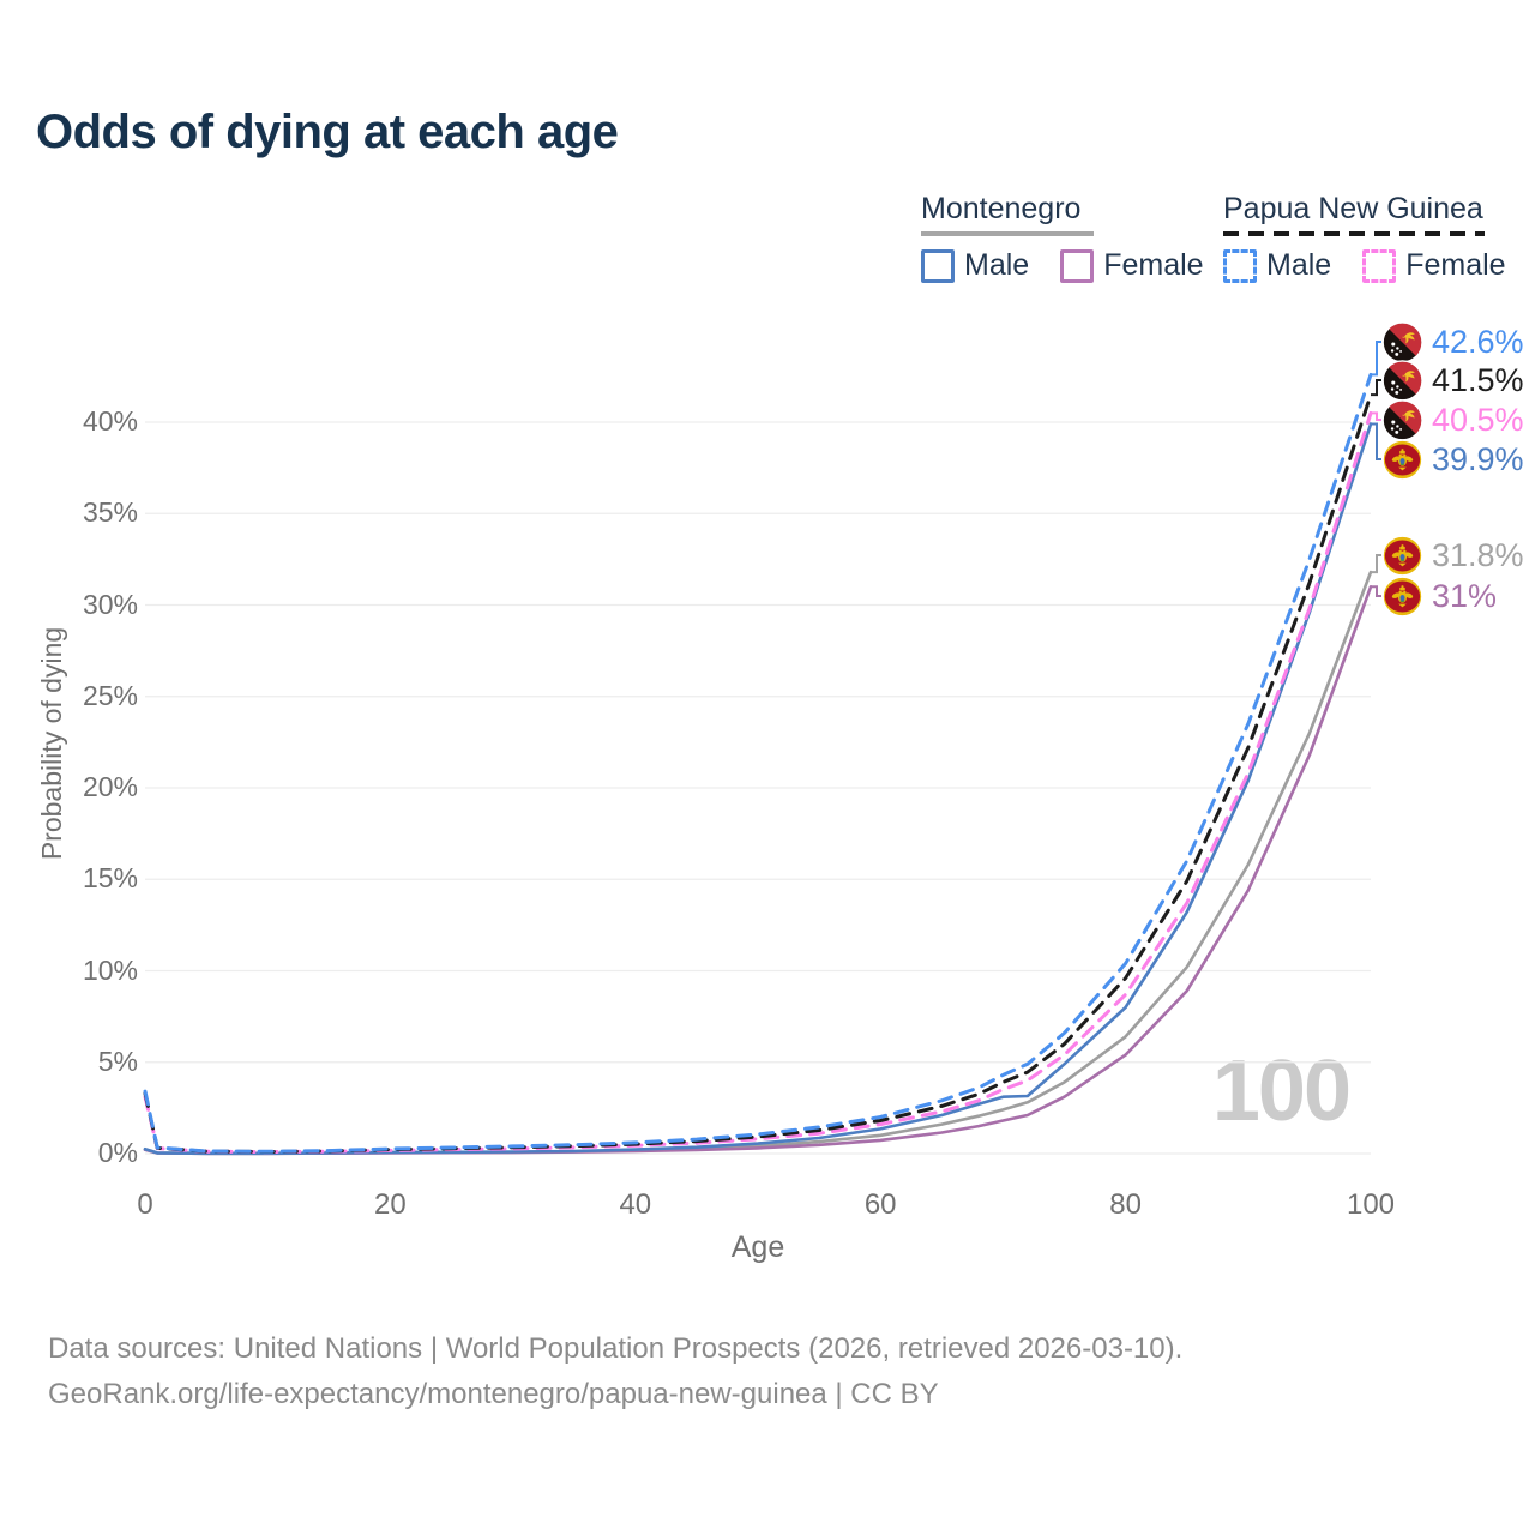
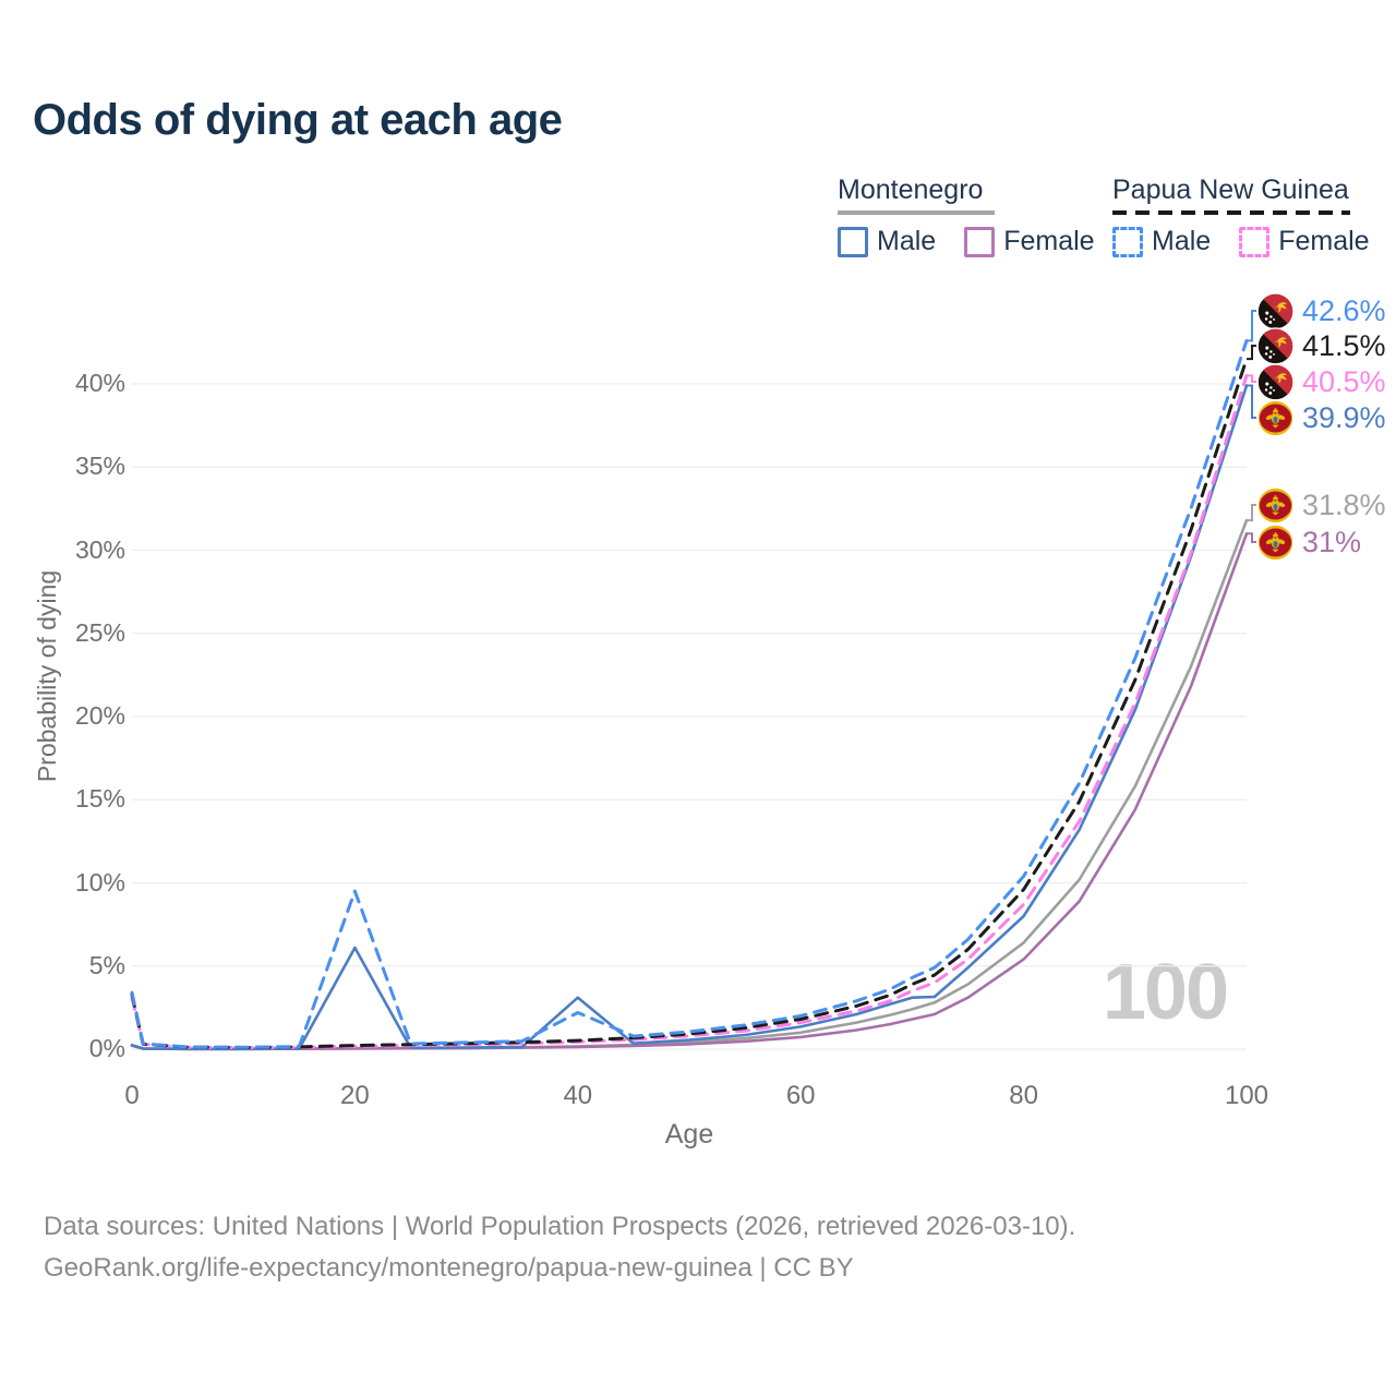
Montenegro Male/20: 0.1% -> 6.1%
Papua New Guinea Male/20: 0.3% -> 9.5%
Montenegro Male/40: 0.2% -> 3.1%
Papua New Guinea Male/40: 0.6% -> 2.2%
